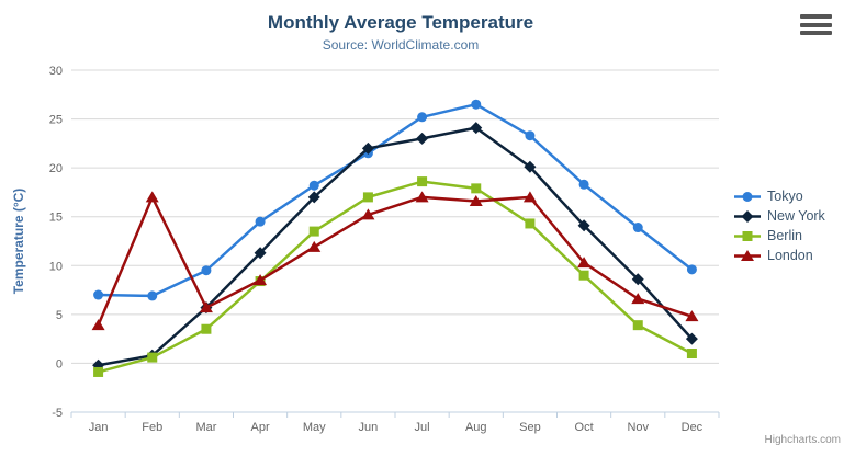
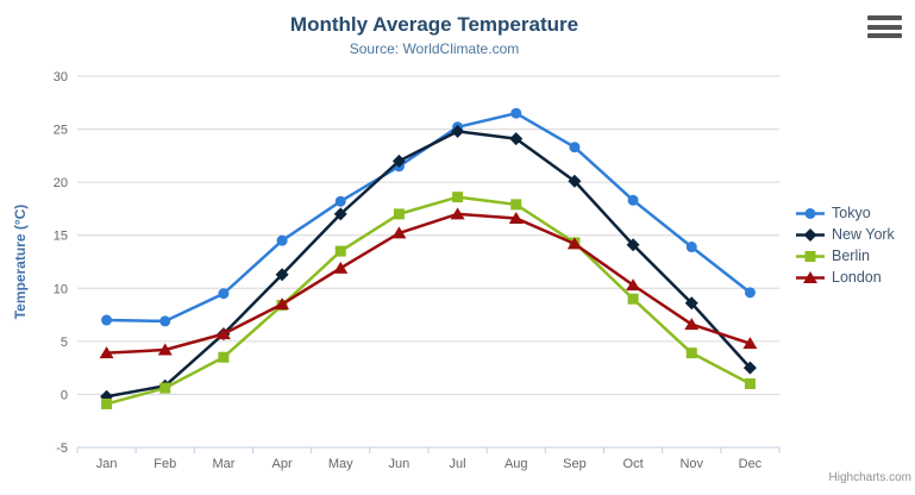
London/Feb: 17 -> 4
New York/Jul: 23 -> 25
London/Sep: 17 -> 14
